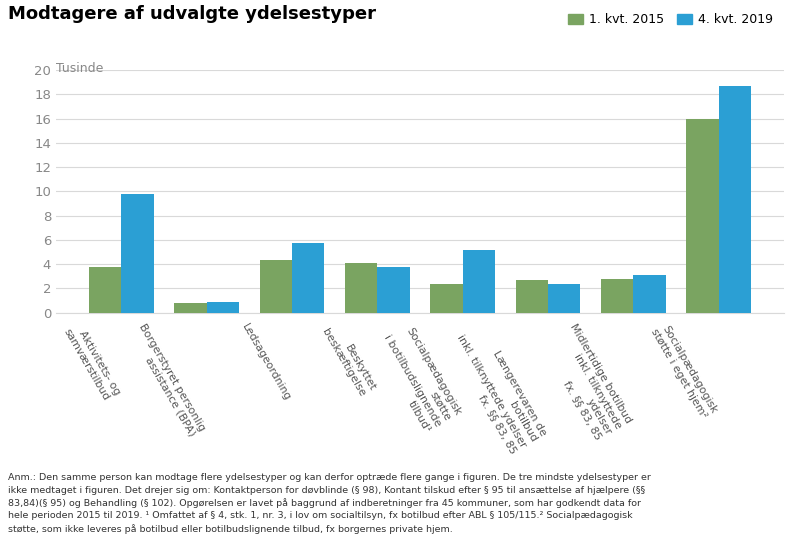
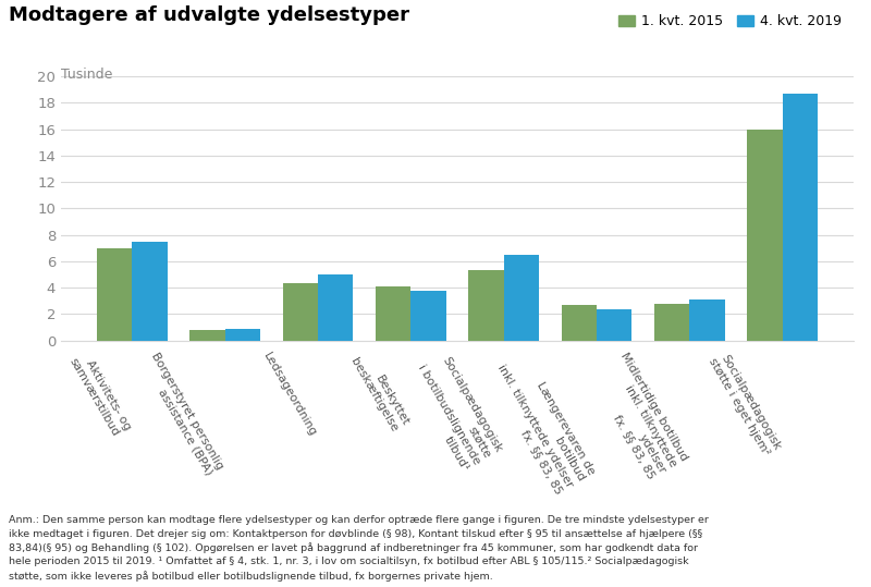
1. kvt. 2015/Aktivitets- og samværstilbud: 3.8 -> 7.0
4. kvt. 2019/Aktivitets- og samværstilbud: 9.8 -> 7.5
4. kvt. 2019/Ledsageordning: 5.7 -> 5.0
1. kvt. 2015/Socialpædagogisk støtte i botilbudslignende tilbud¹: 2.4 -> 5.3
4. kvt. 2019/Socialpædagogisk støtte i botilbudslignende tilbud¹: 5.2 -> 6.5
